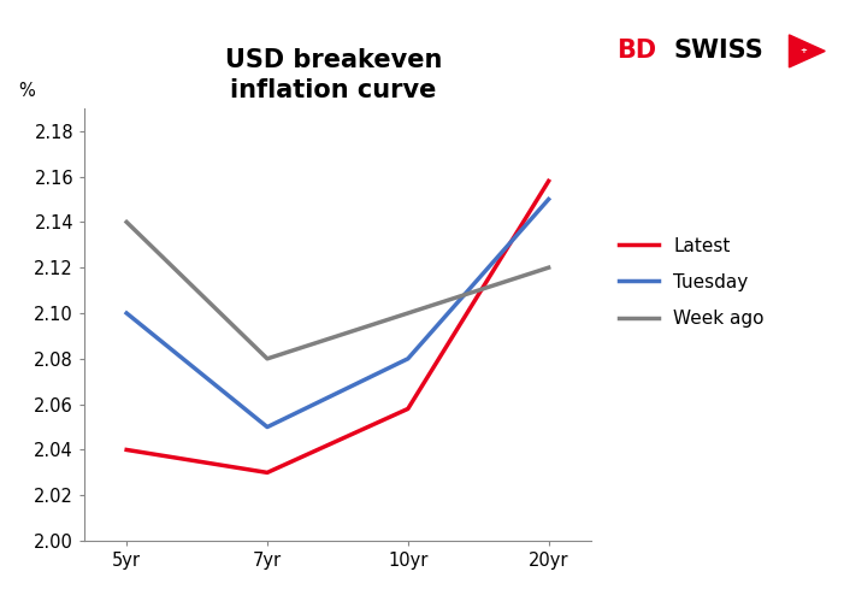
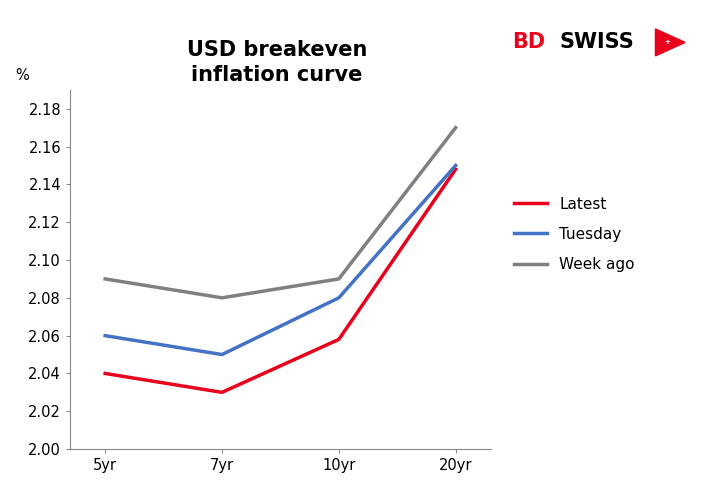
Tuesday/5yr: 2.10 -> 2.06
Week ago/5yr: 2.14 -> 2.09
Week ago/10yr: 2.10 -> 2.09
Latest/20yr: 2.158 -> 2.148
Week ago/20yr: 2.12 -> 2.17
